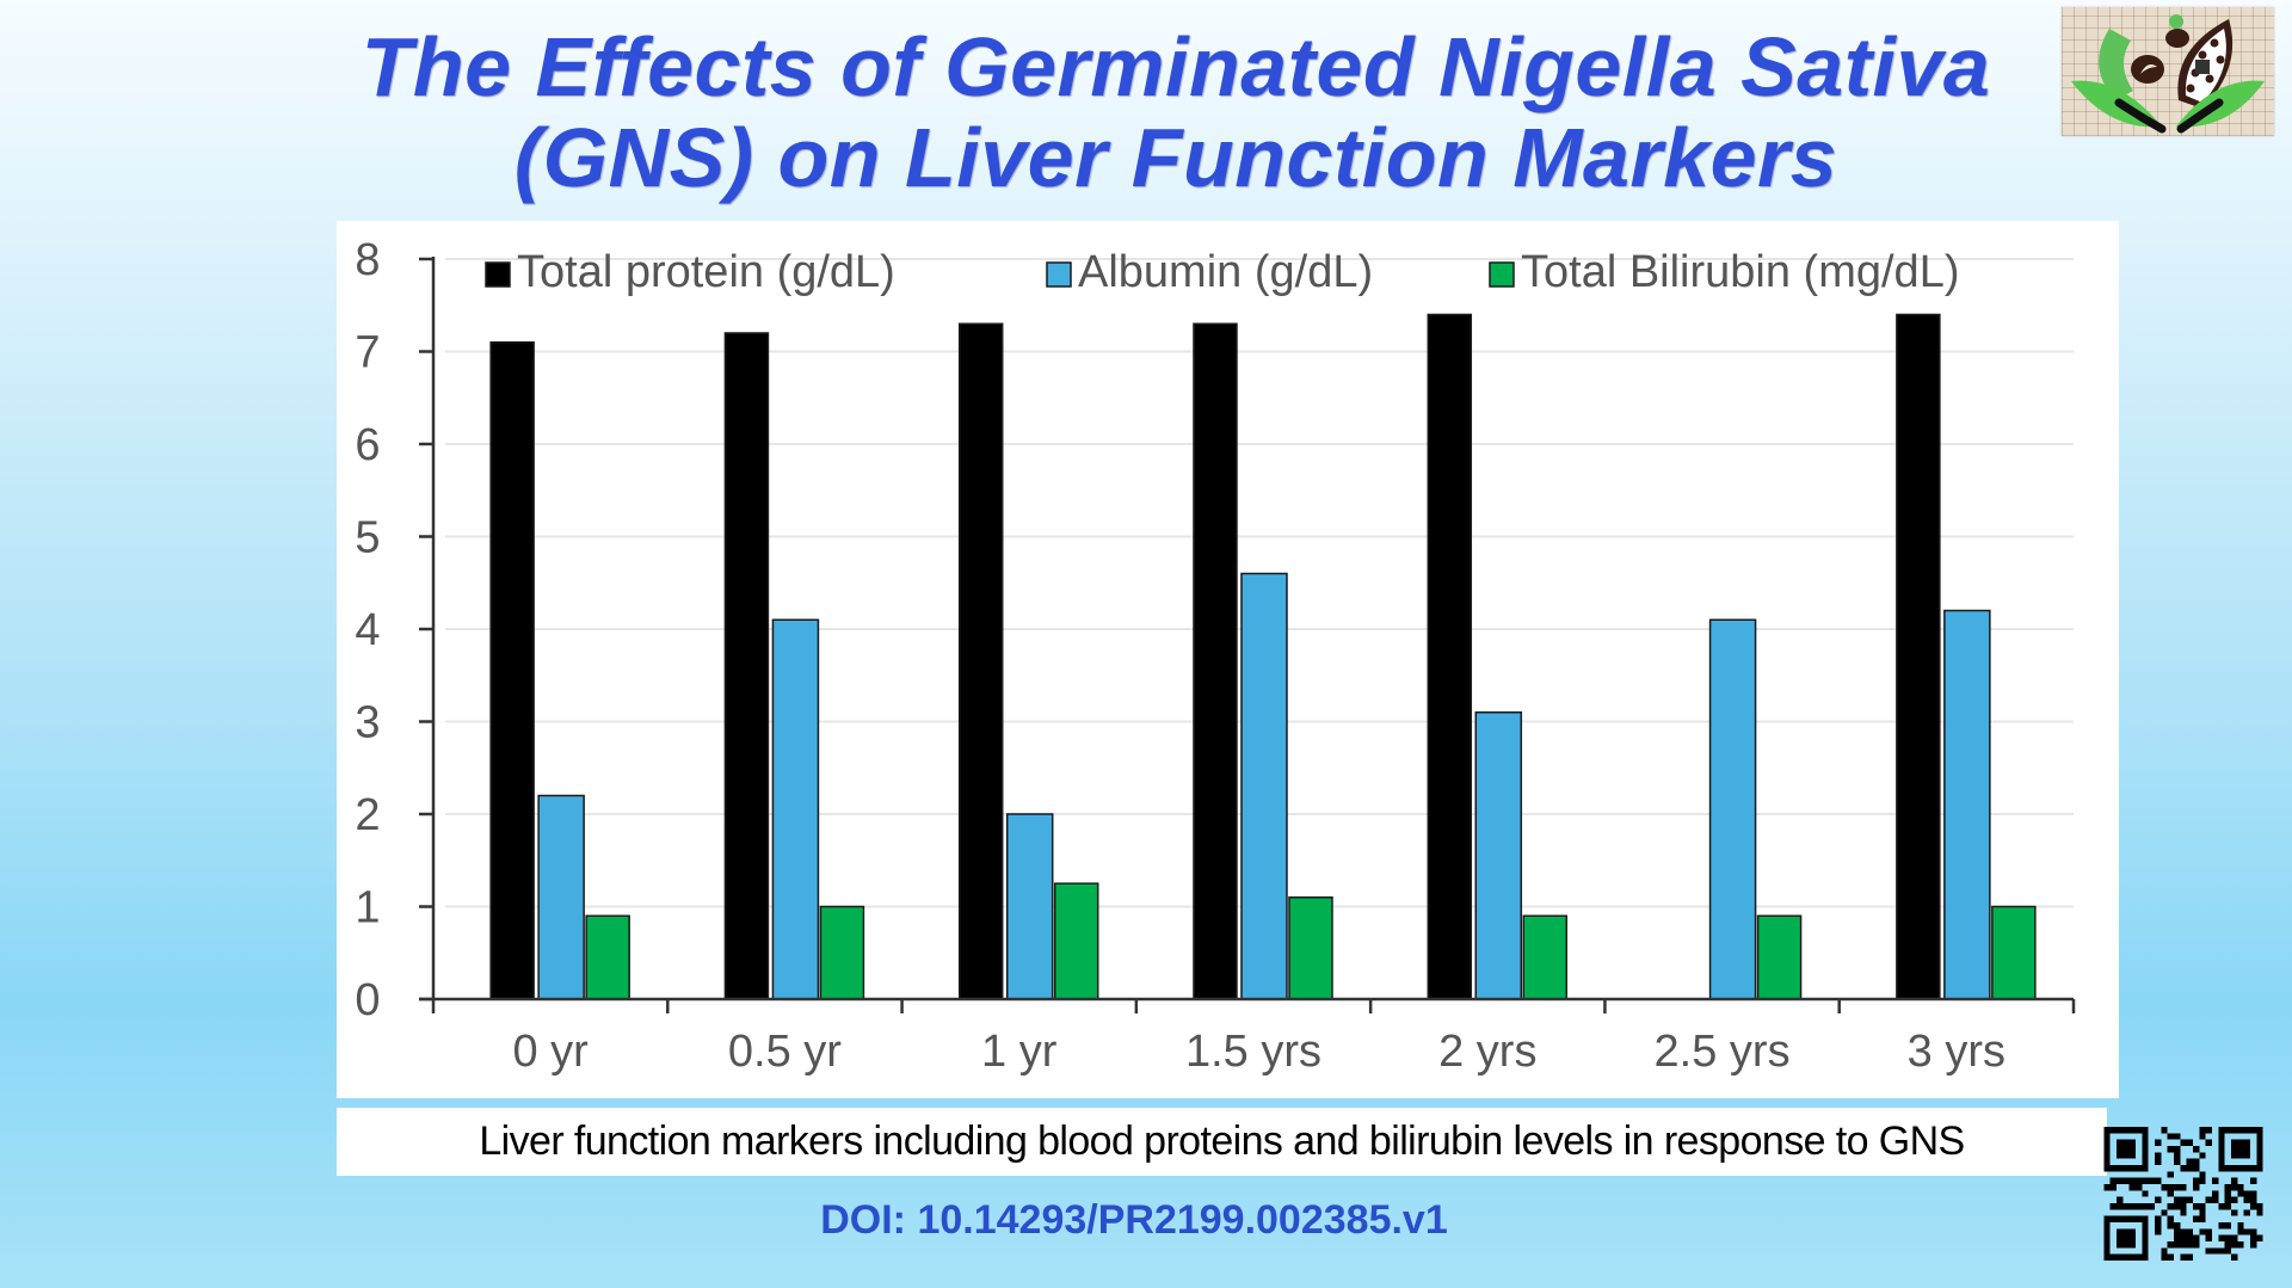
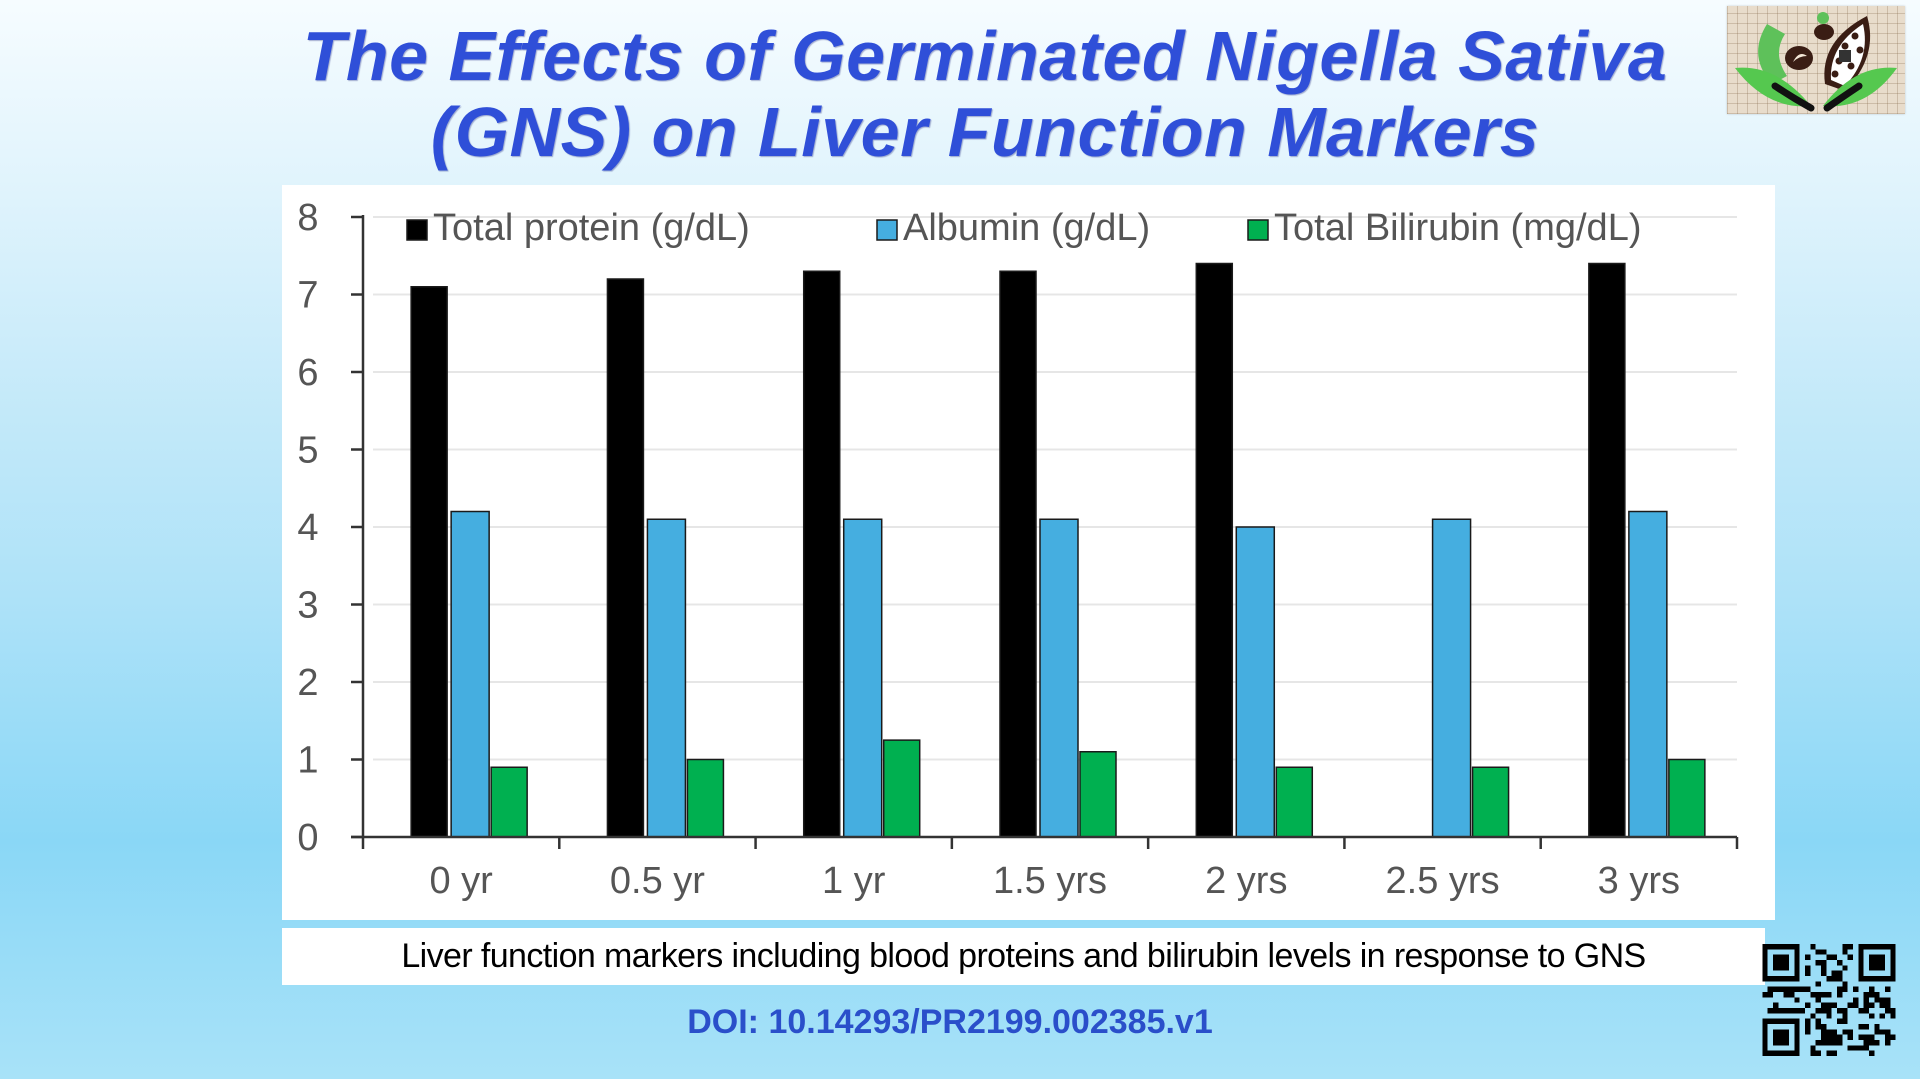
Albumin (g/dL)/0 yr: 2.2 -> 4.2
Albumin (g/dL)/1 yr: 2.0 -> 4.1
Albumin (g/dL)/1.5 yrs: 4.6 -> 4.1
Albumin (g/dL)/2 yrs: 3.1 -> 4.0
